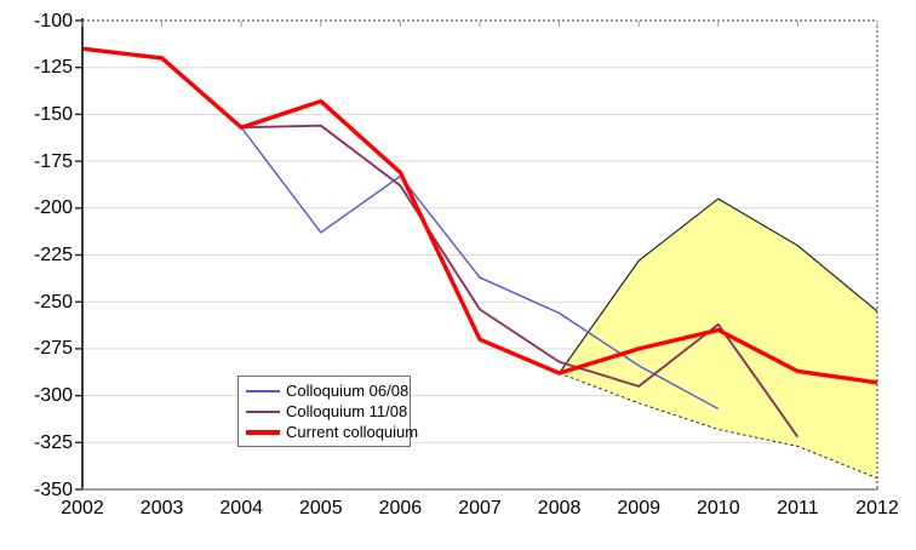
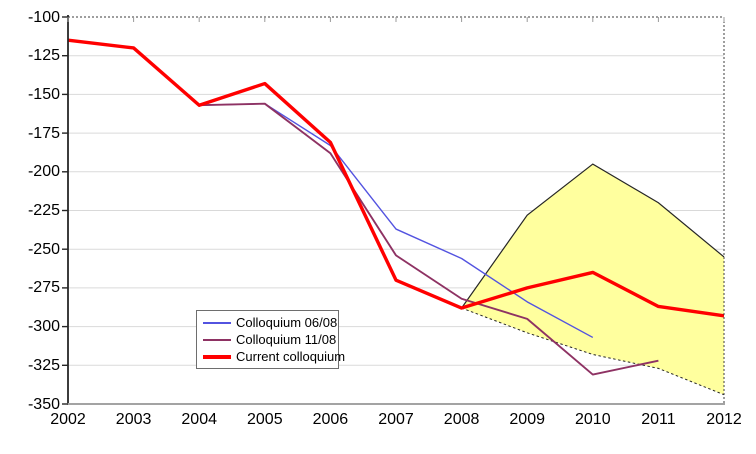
Colloquium 06/08/2005: -213 -> -156
Colloquium 11/08/2010: -262 -> -331
